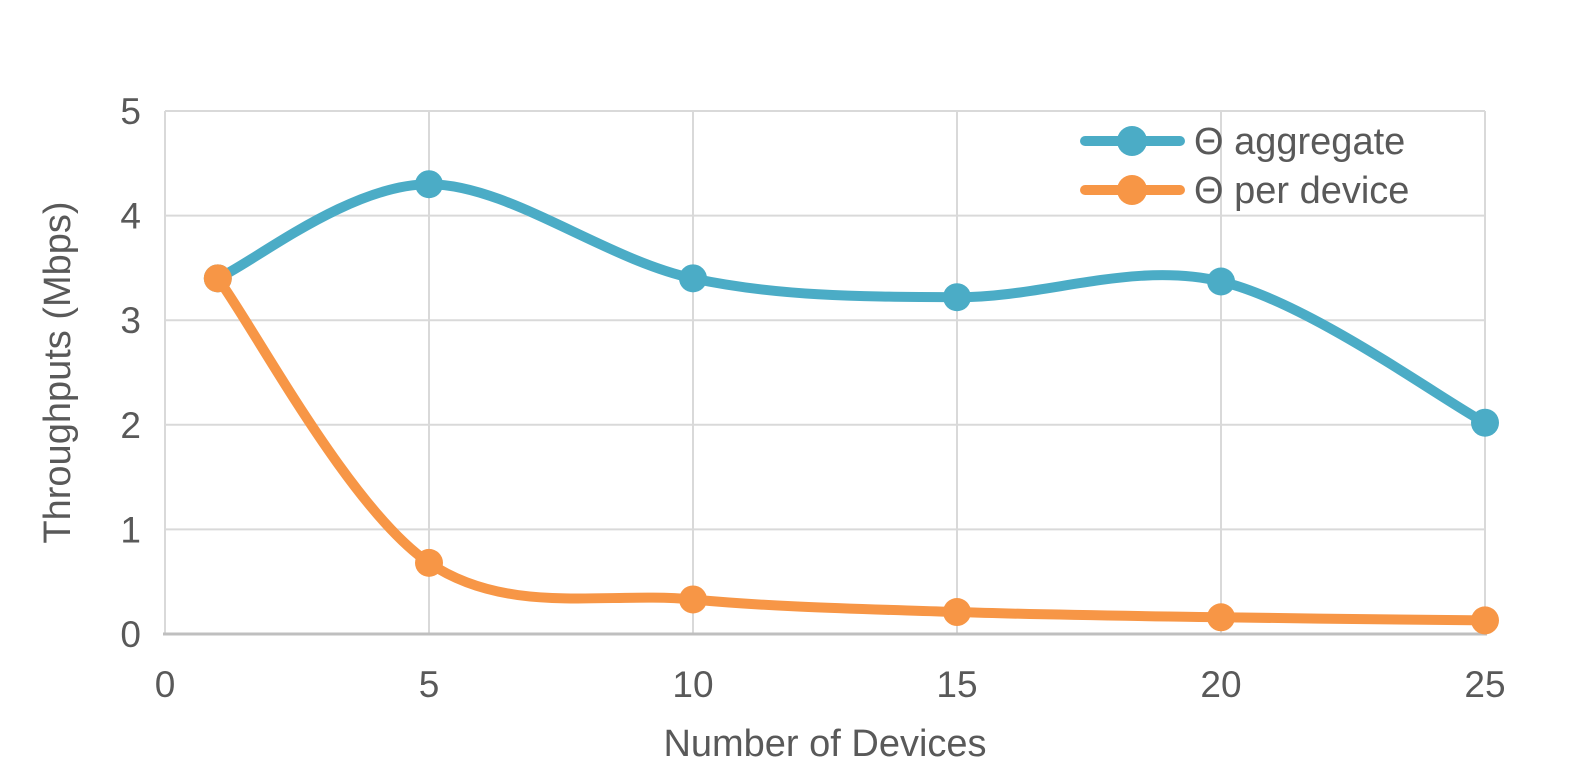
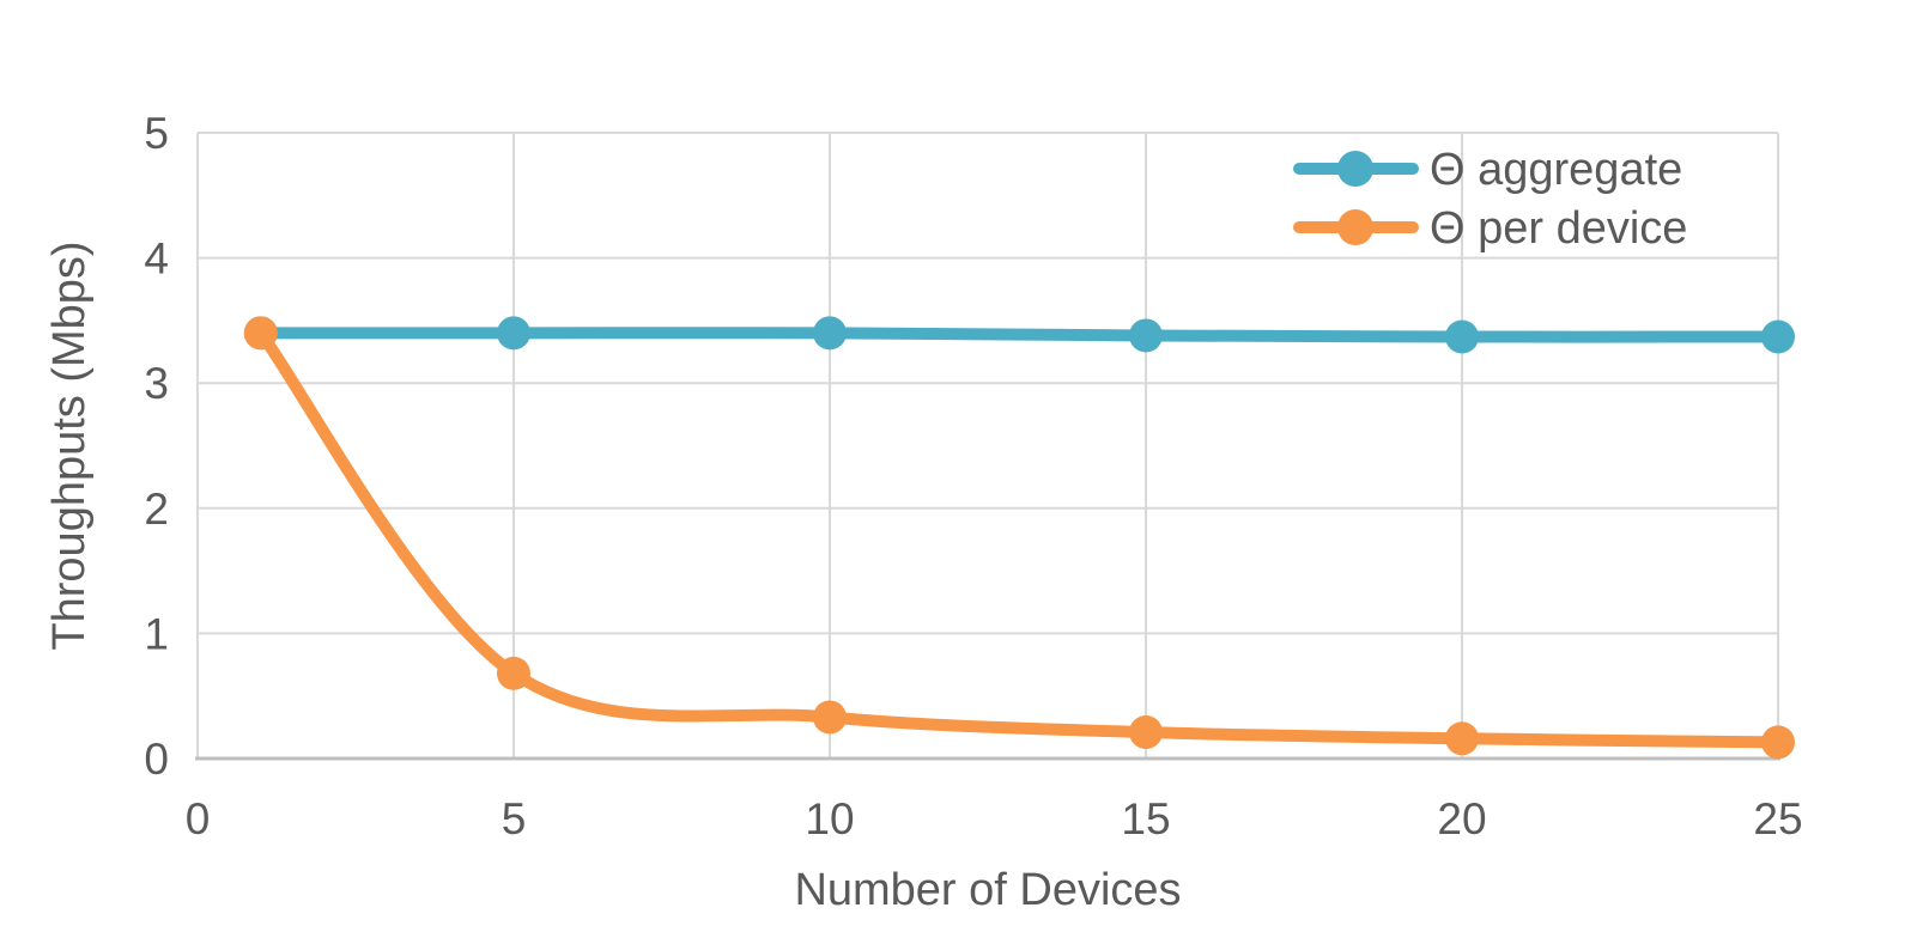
Θ aggregate/5: 4.30 -> 3.40
Θ aggregate/15: 3.22 -> 3.38
Θ aggregate/25: 2.02 -> 3.37
